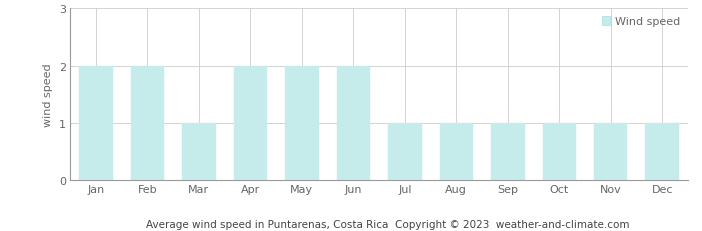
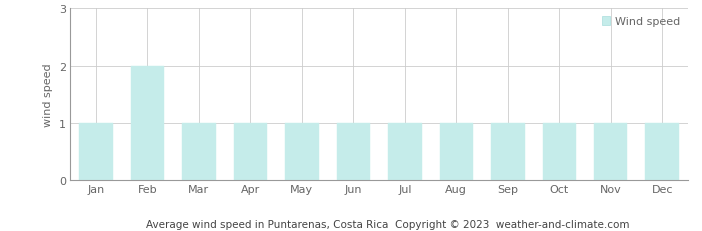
Jan: 2 -> 1
Apr: 2 -> 1
May: 2 -> 1
Jun: 2 -> 1
